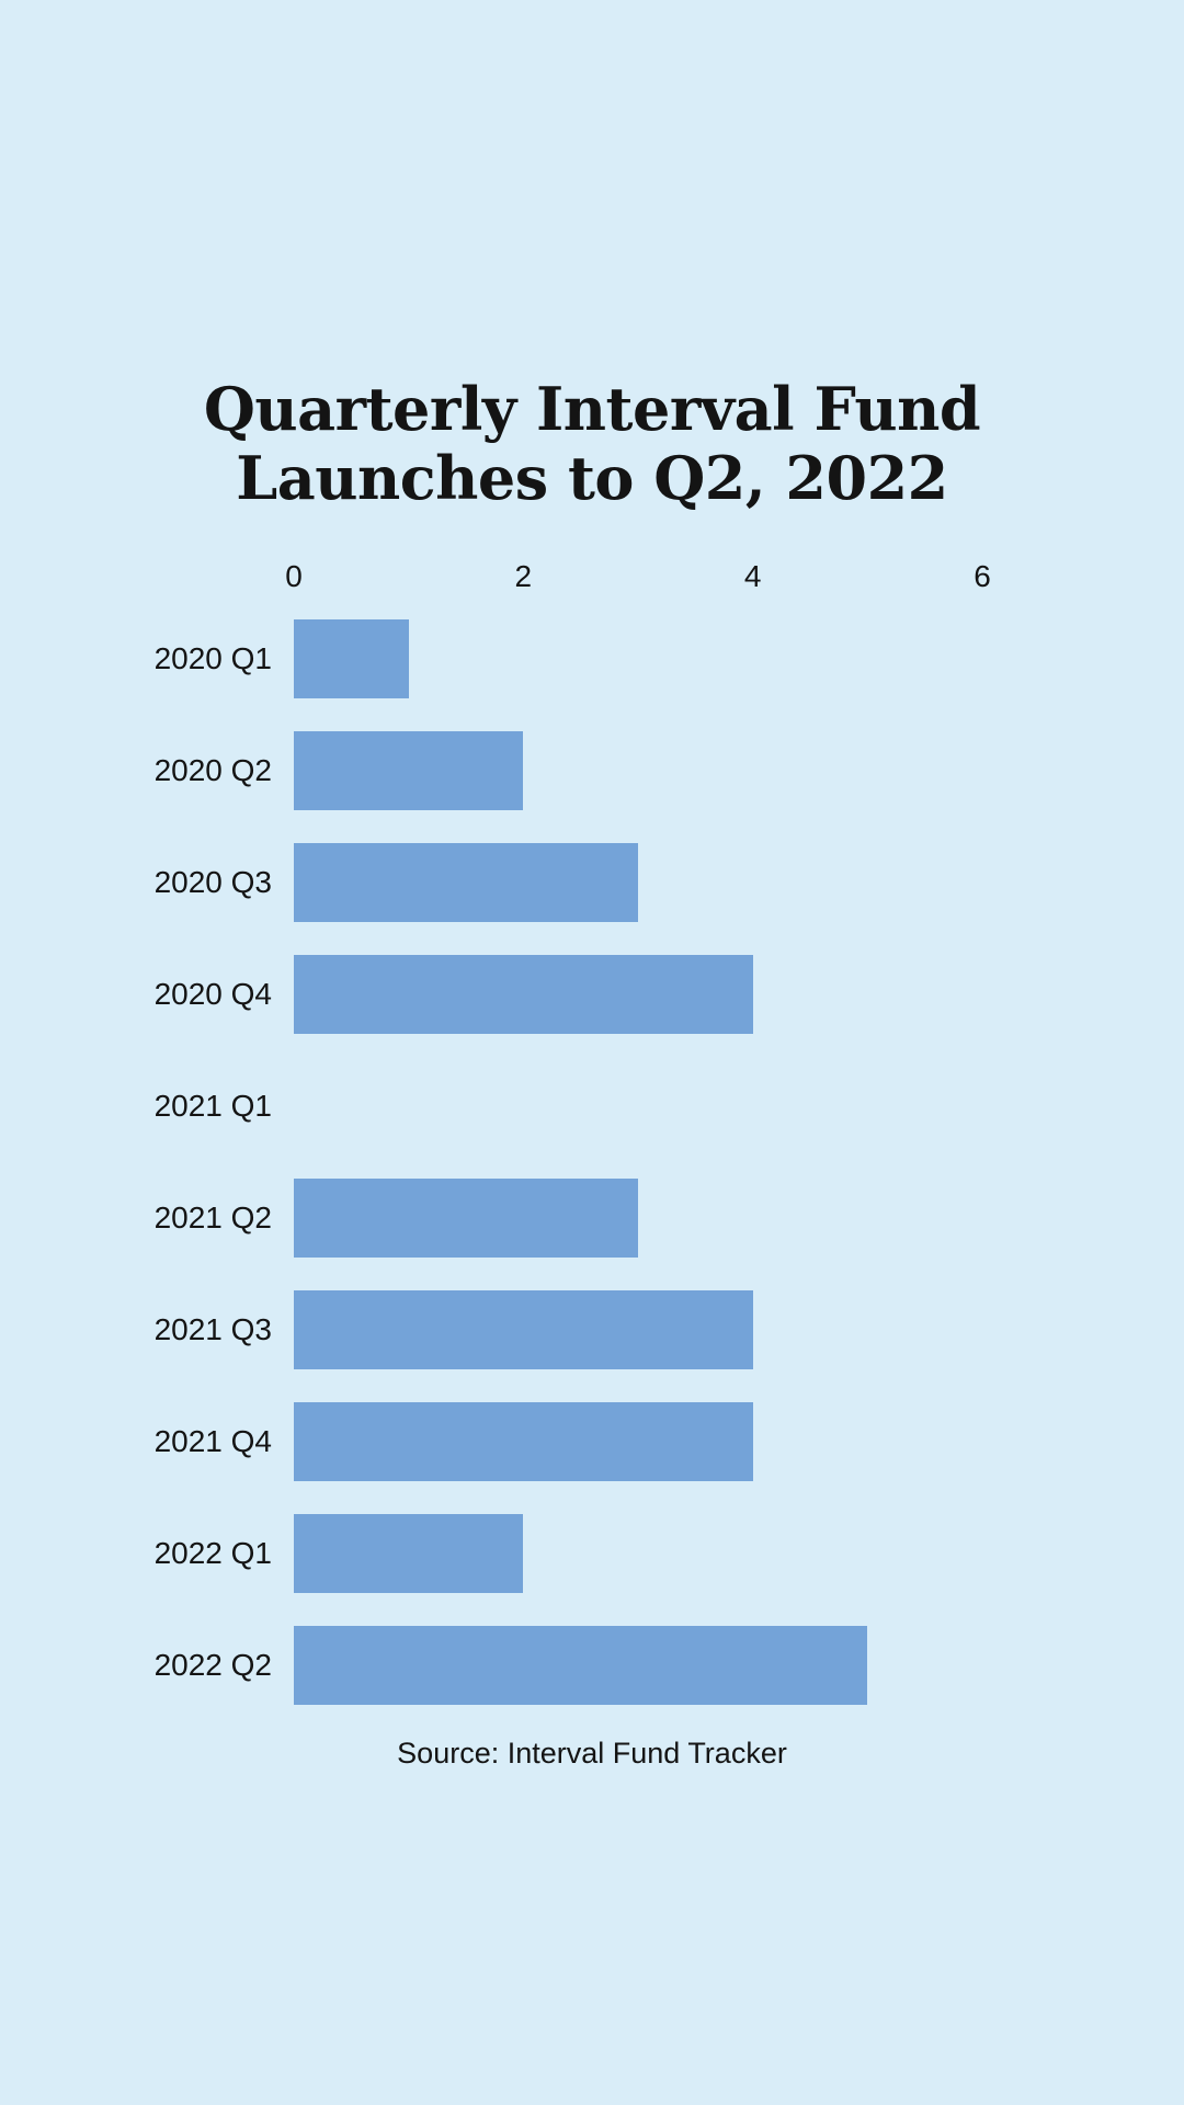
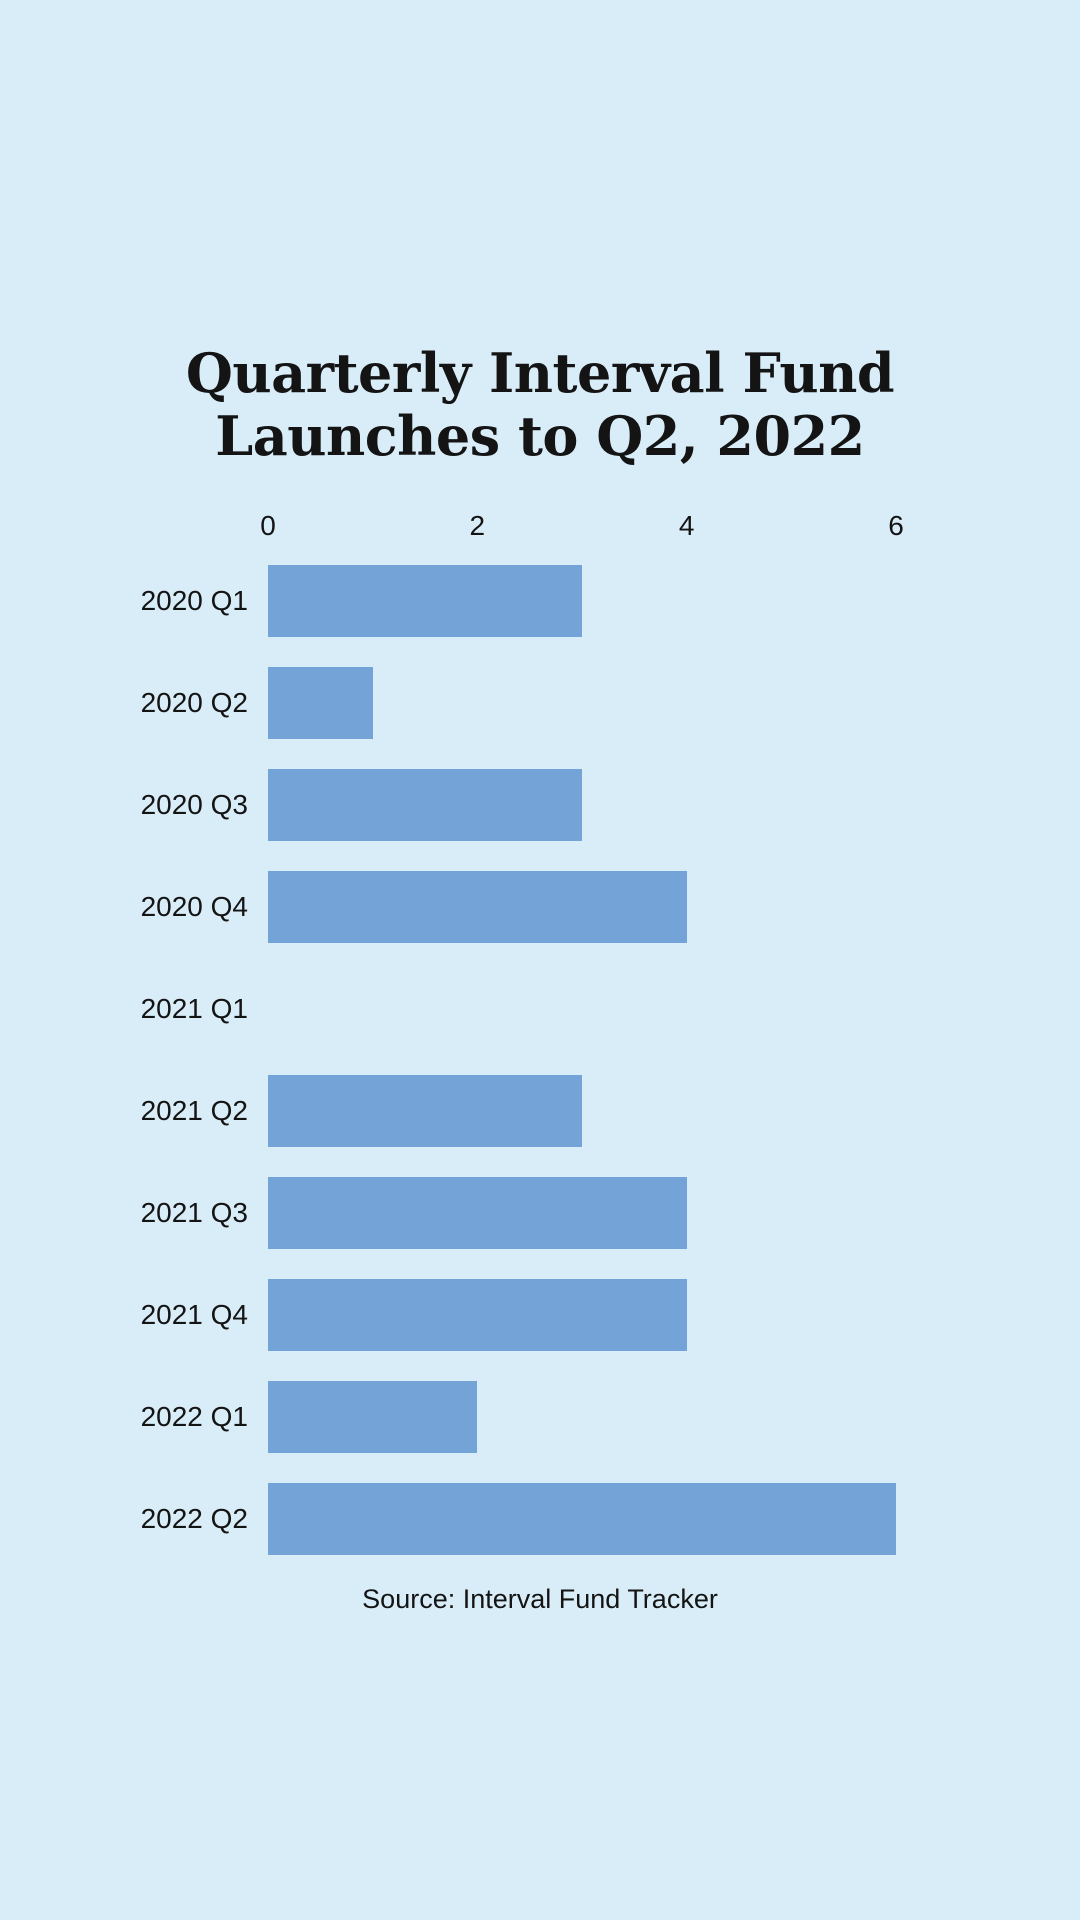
2020 Q1: 1 -> 3
2020 Q2: 2 -> 1
2022 Q2: 5 -> 6
